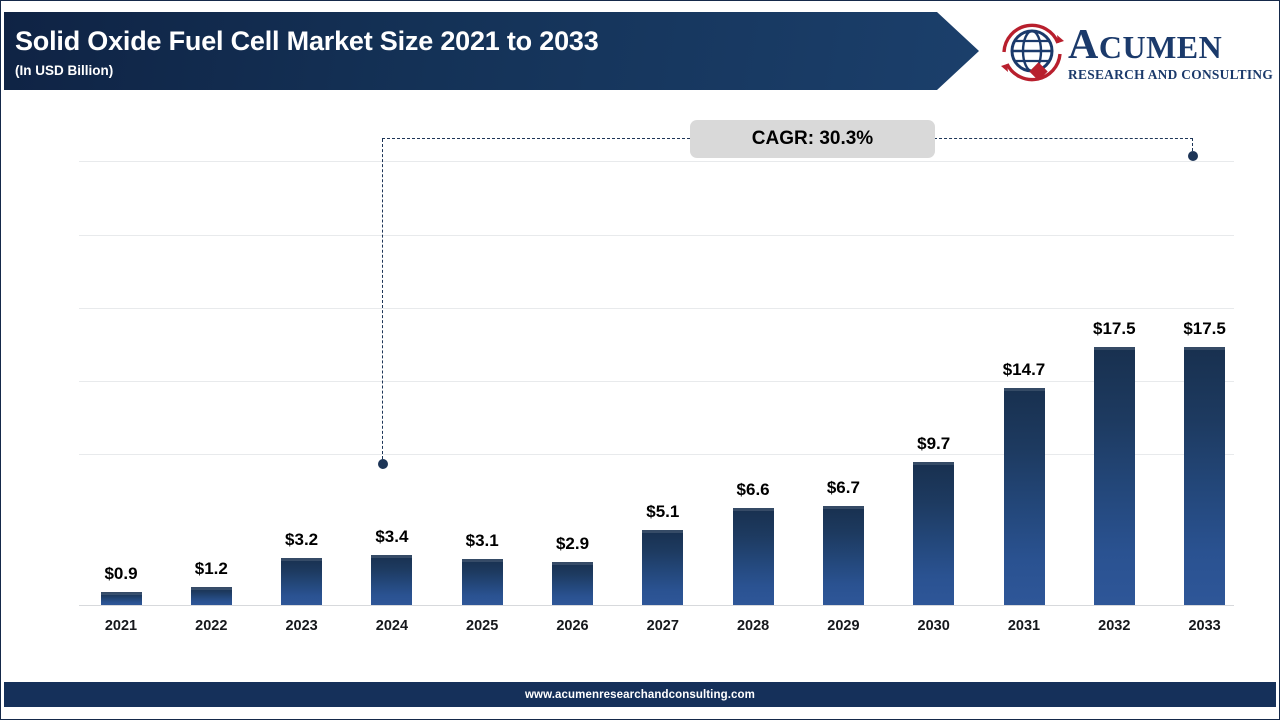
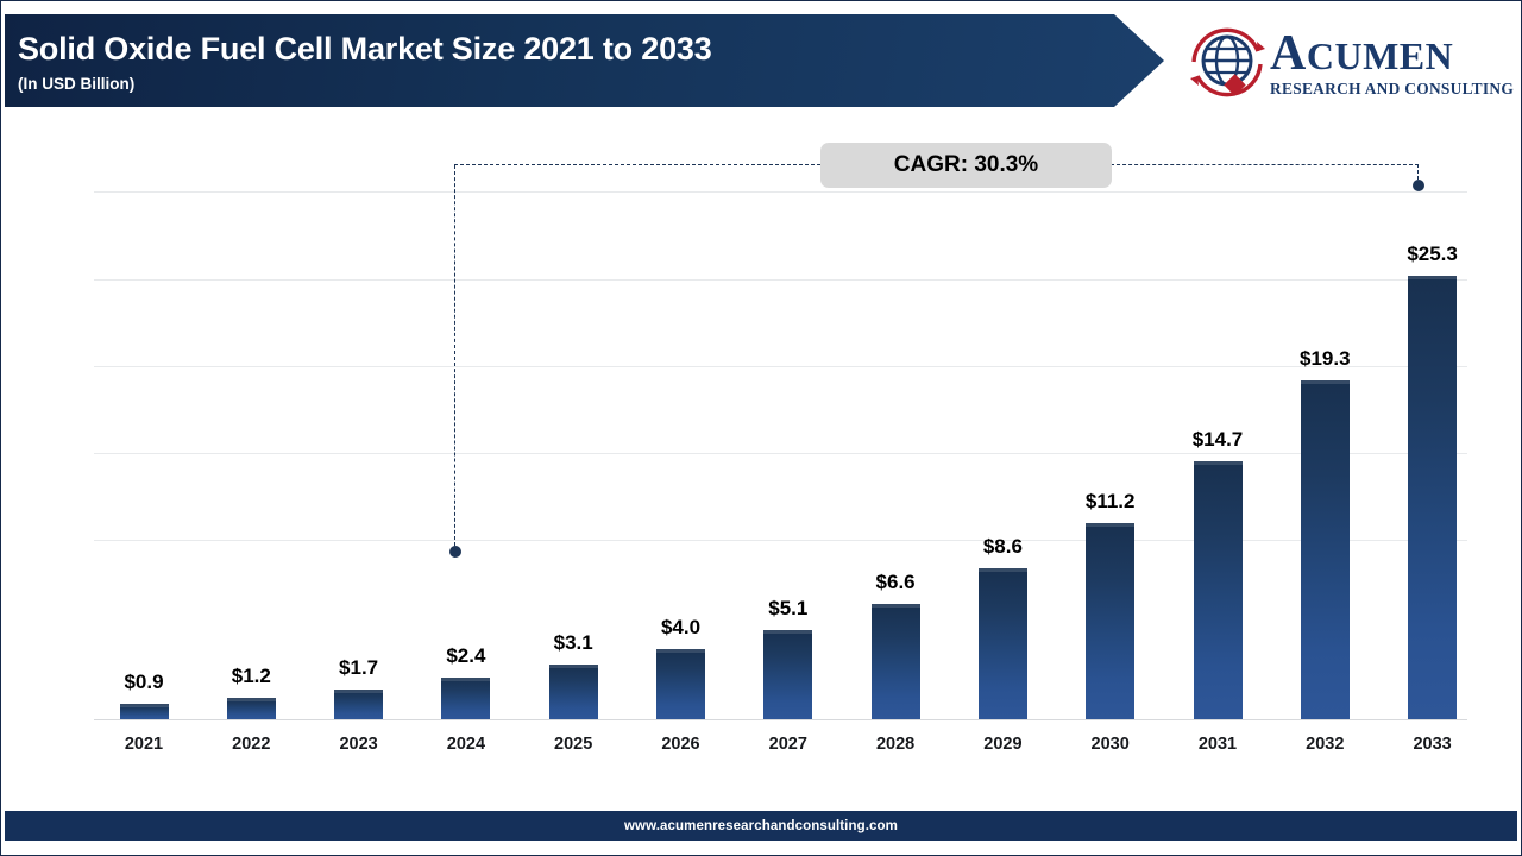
2023: $3.2 -> $1.7
2024: $3.4 -> $2.4
2026: $2.9 -> $4.0
2029: $6.7 -> $8.6
2030: $9.7 -> $11.2
2032: $17.5 -> $19.3
2033: $17.5 -> $25.3
